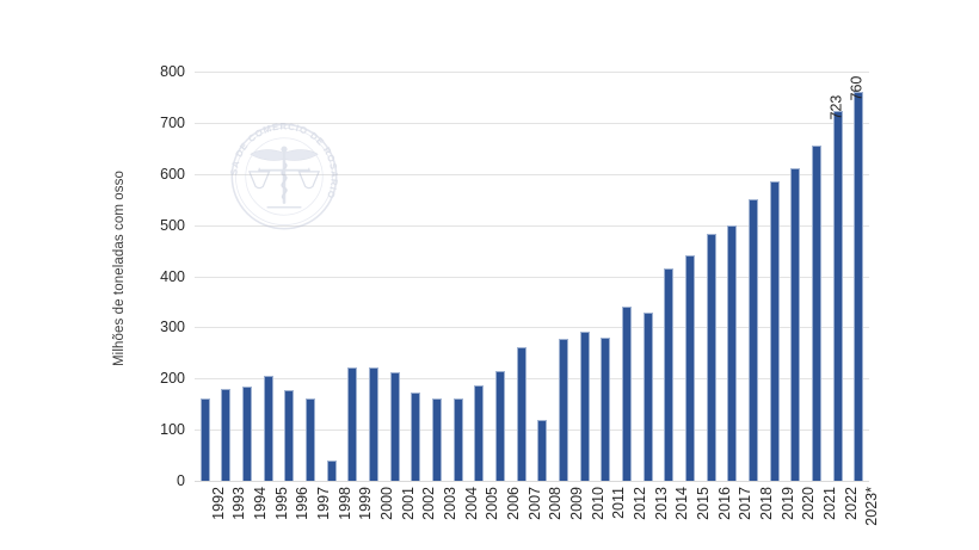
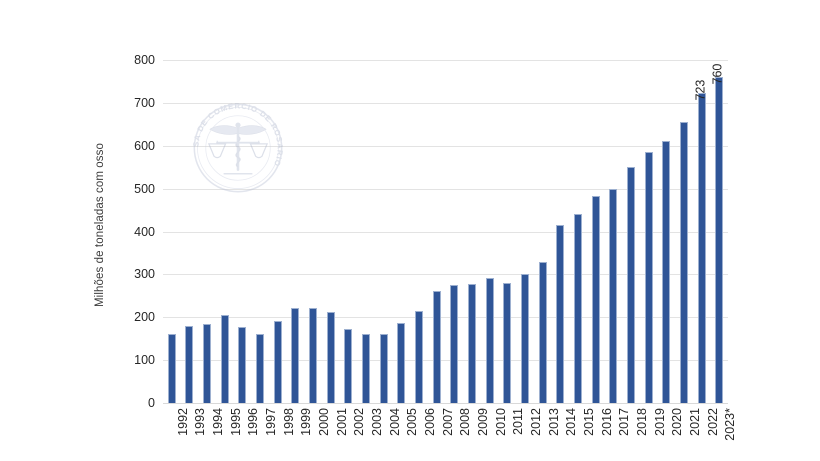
1998: 40 -> 190
2008: 120 -> 280
2012: 340 -> 300
